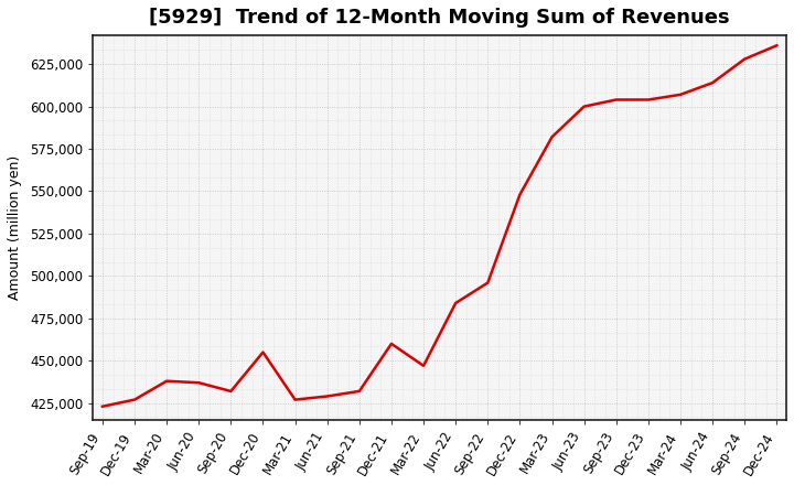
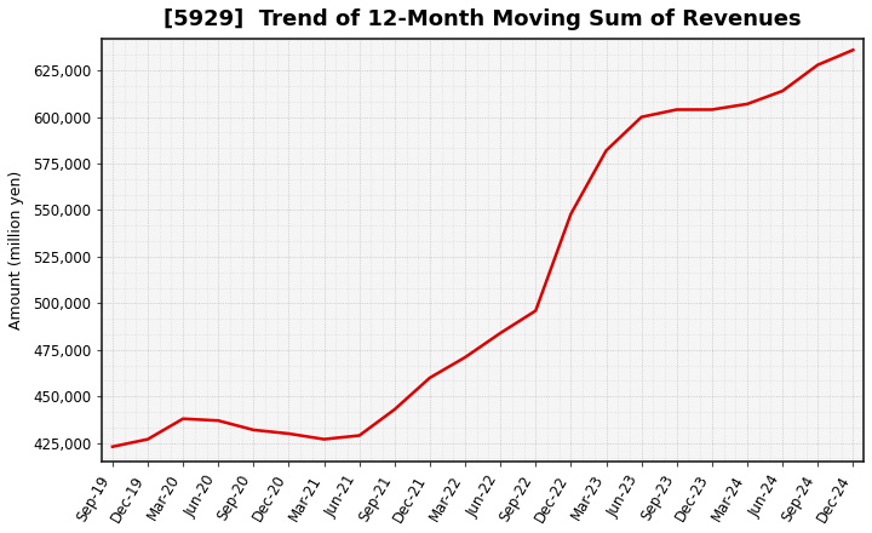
Dec-20: 455,000 -> 430,000
Sep-21: 432,000 -> 443,000
Mar-22: 447,000 -> 471,000
